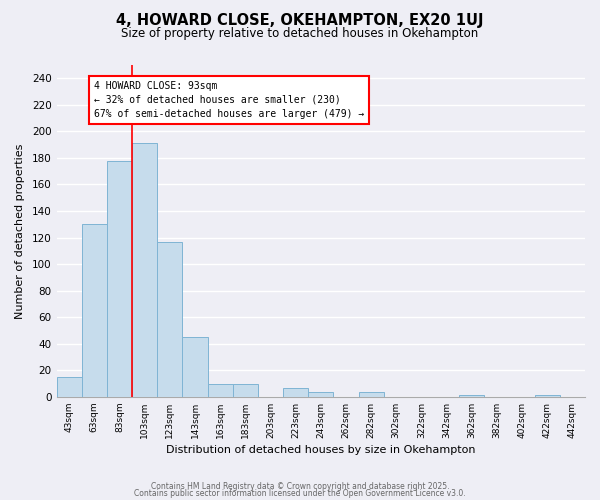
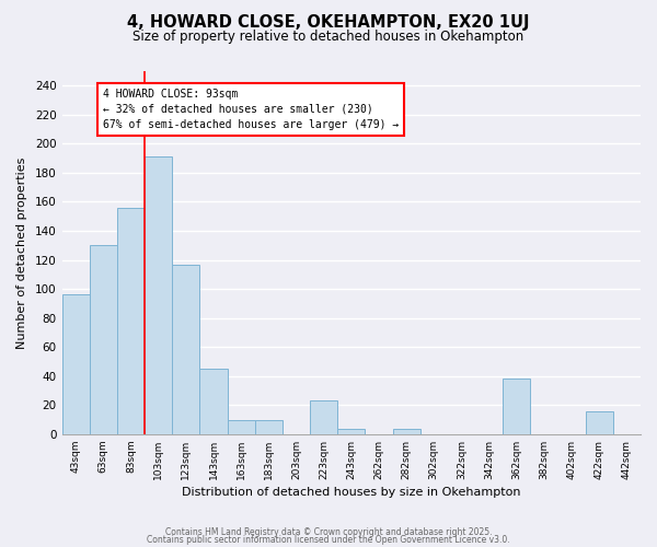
43sqm: 15 -> 96
83sqm: 178 -> 156
223sqm: 7 -> 23
362sqm: 1 -> 38
422sqm: 1 -> 16
